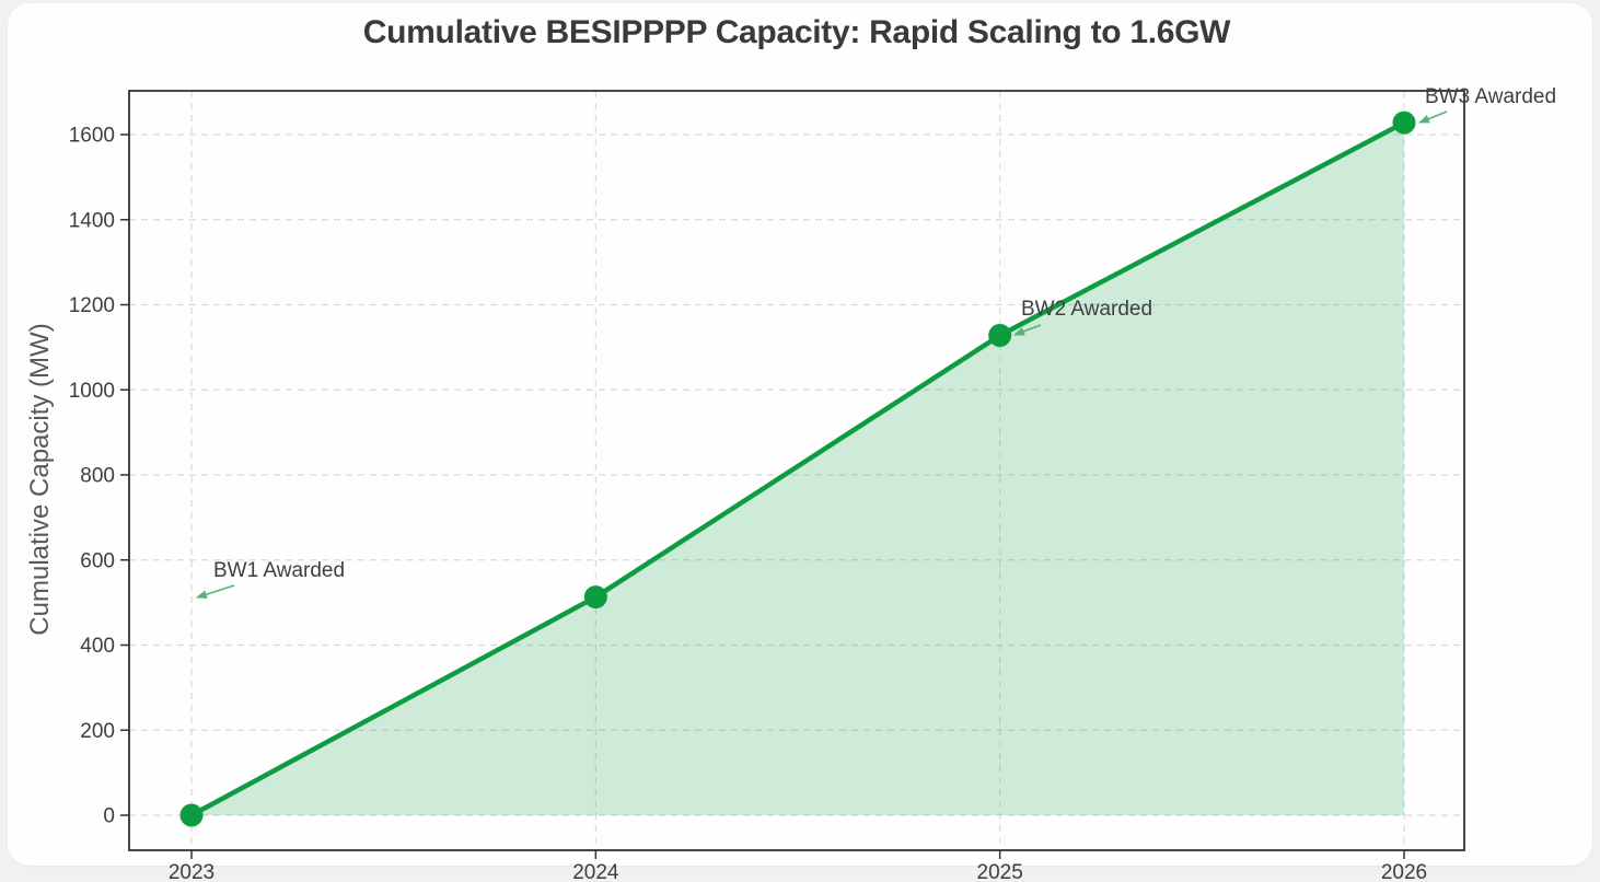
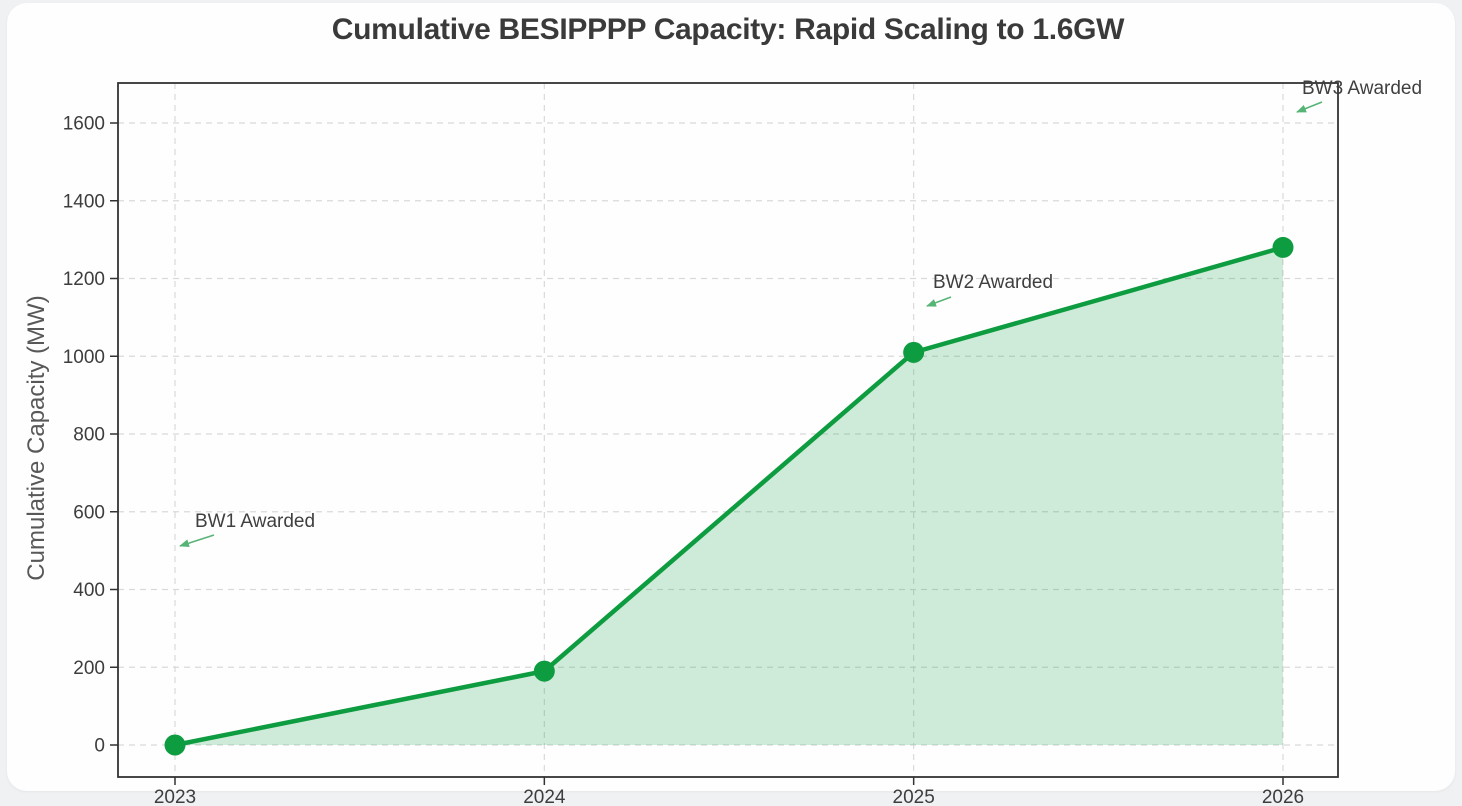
2024: 510 -> 190
2025: 1130 -> 1010
2026: 1630 -> 1280
